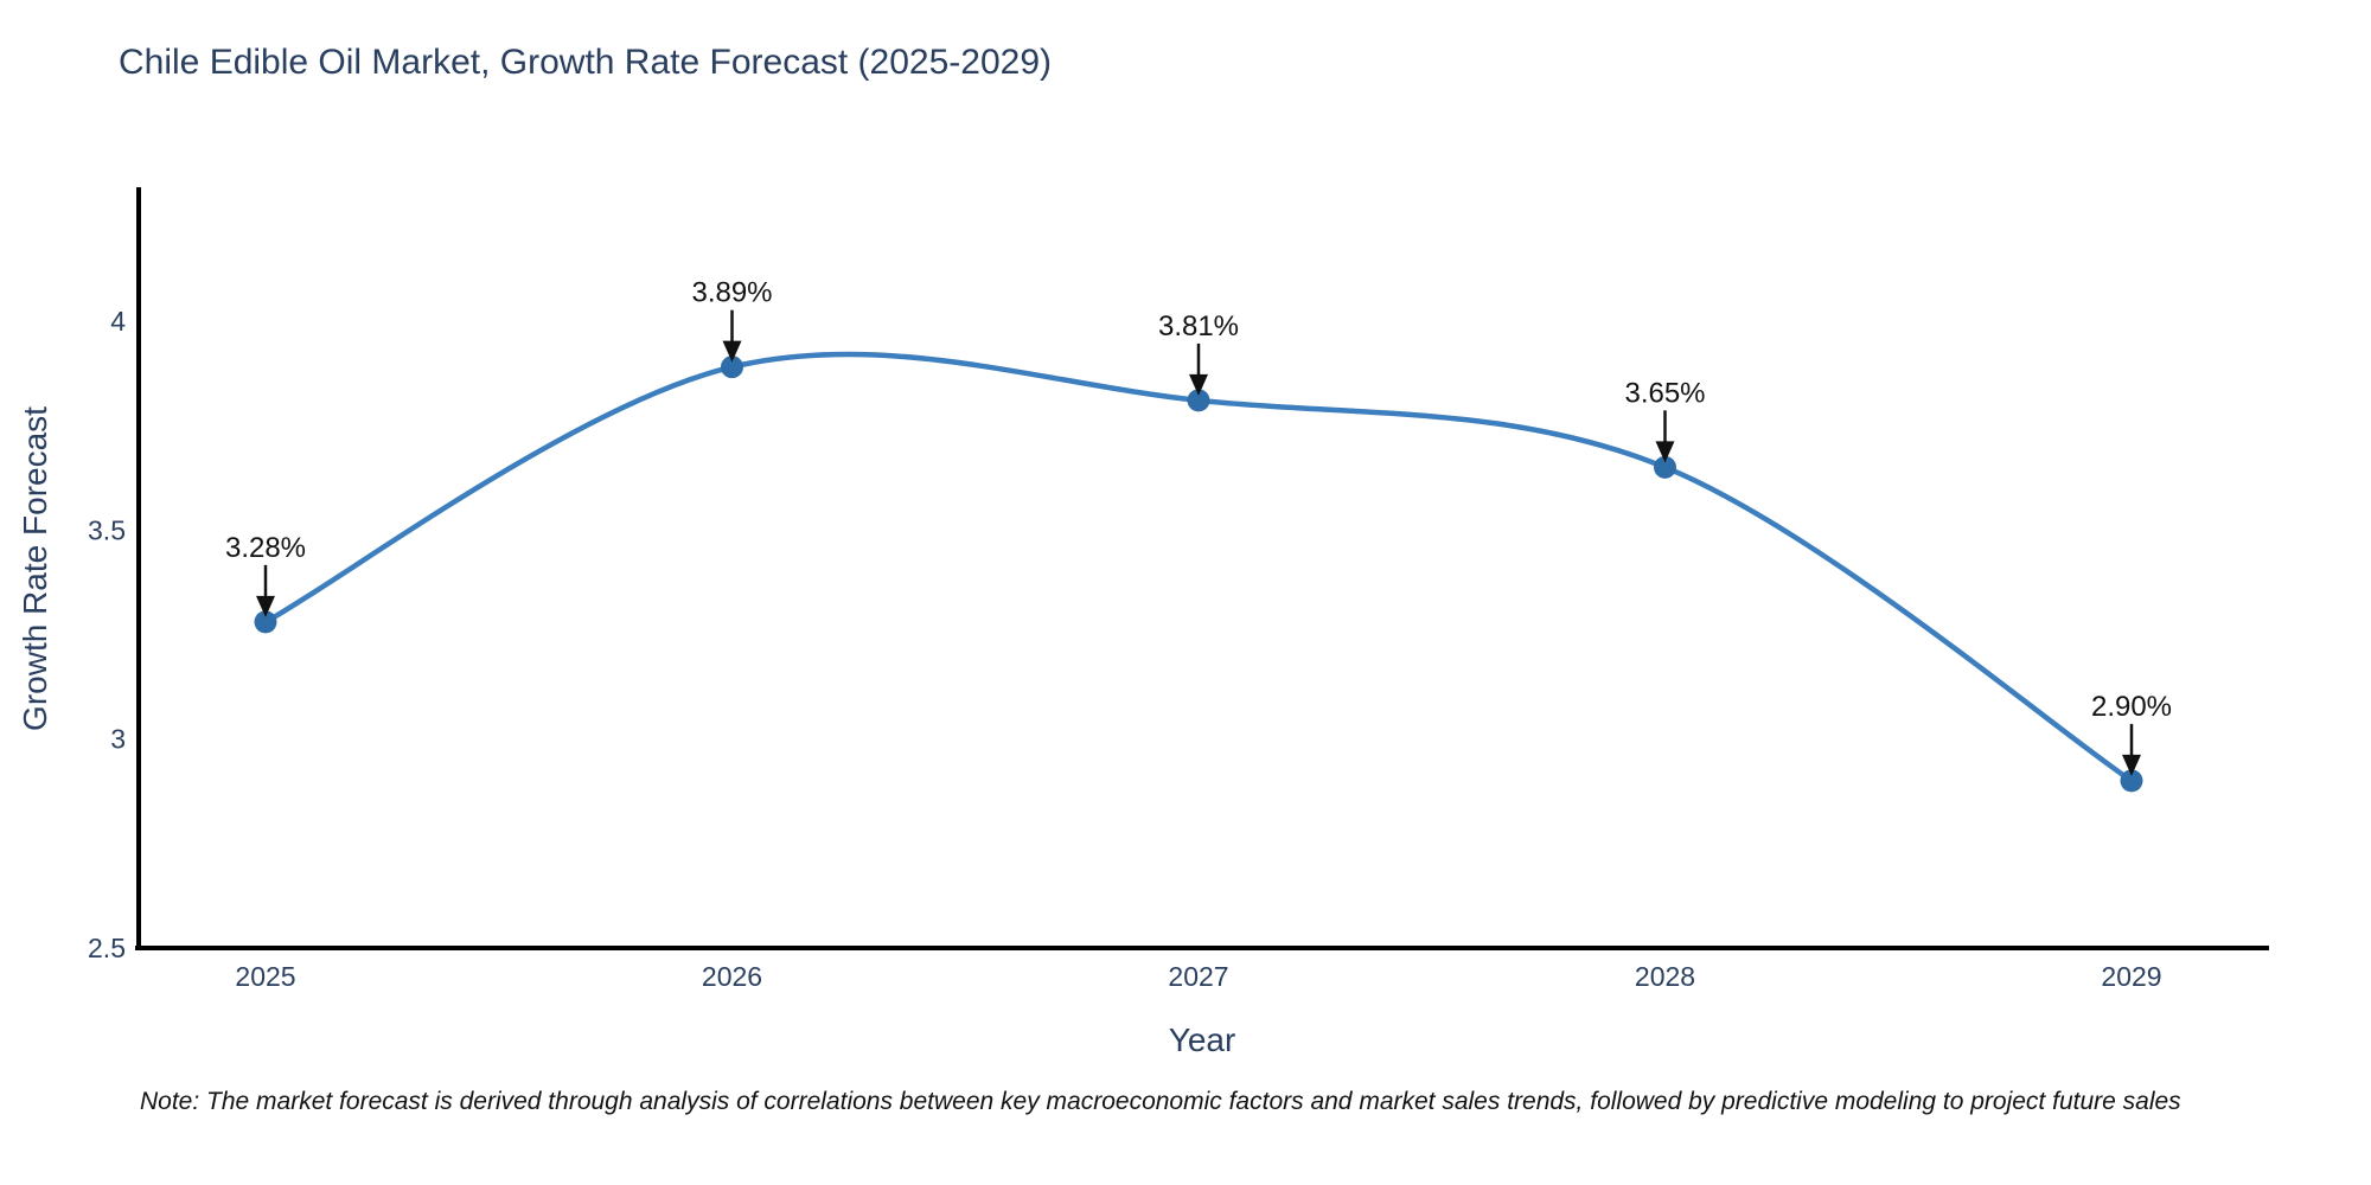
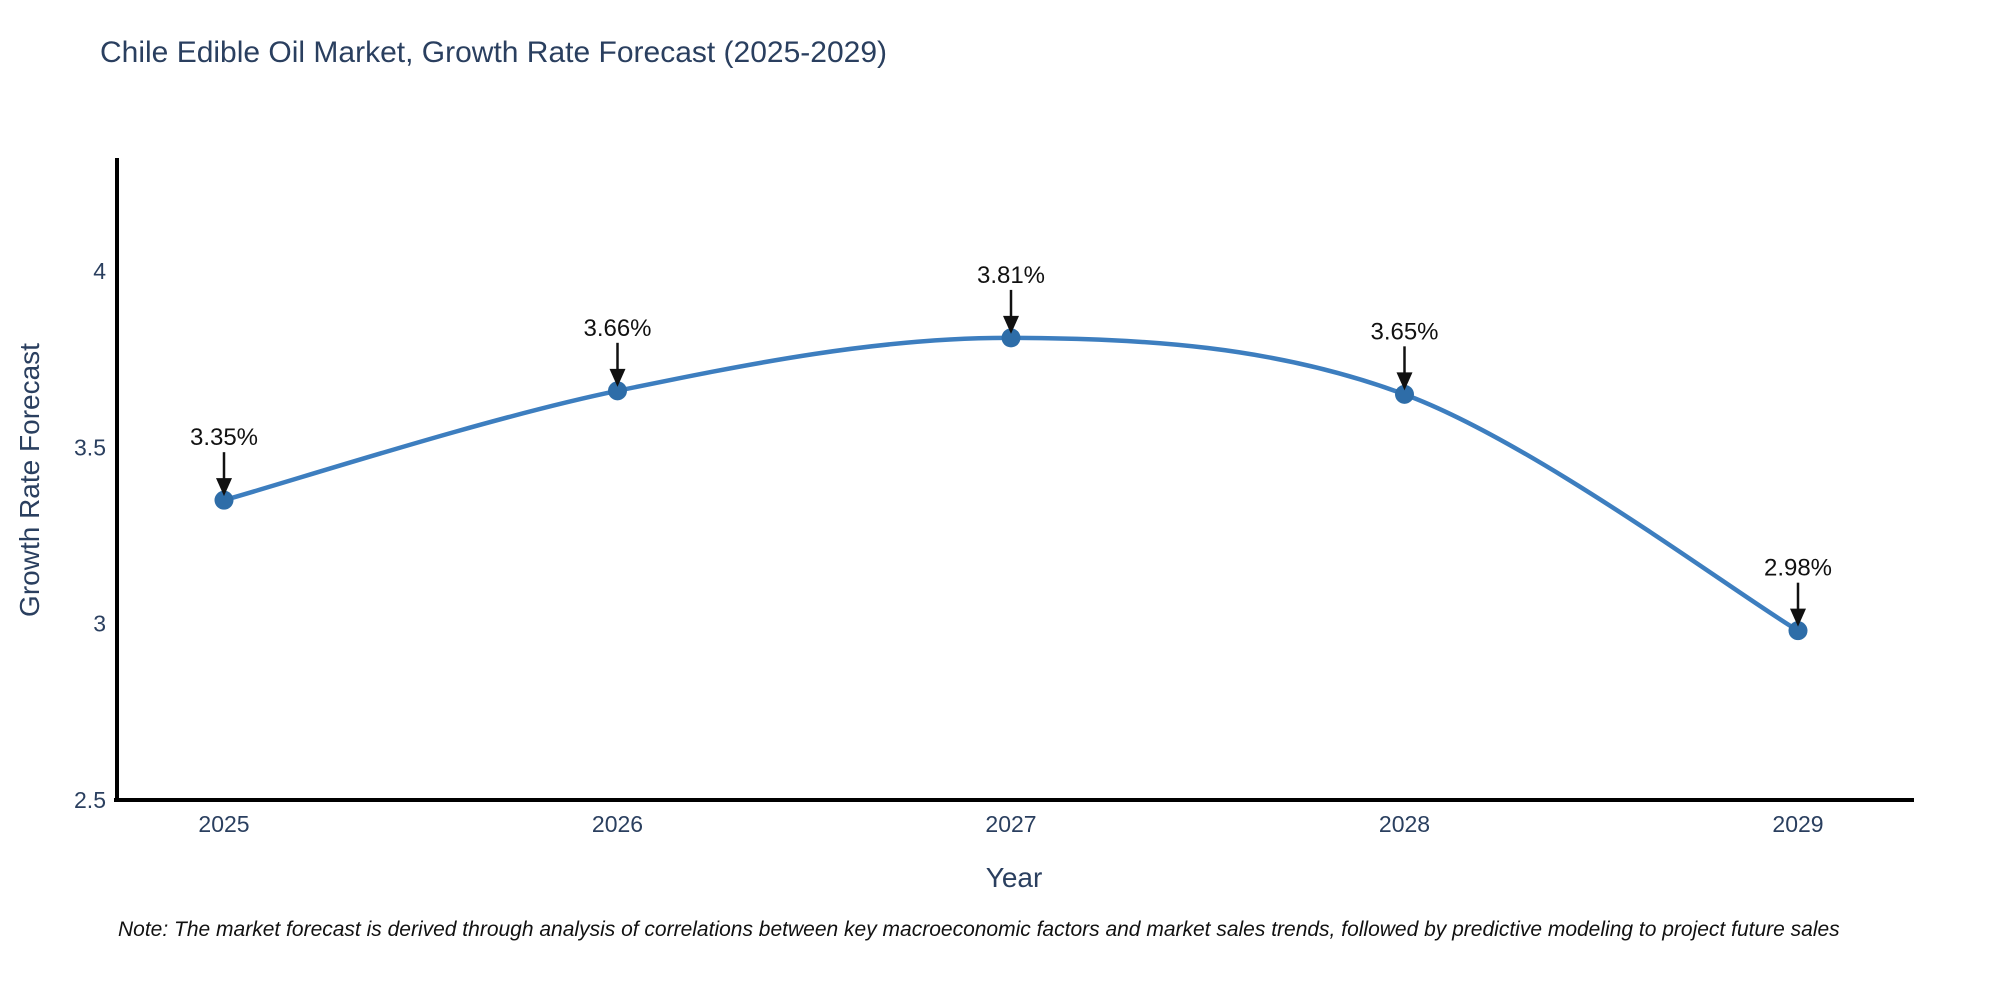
2025: 3.28% -> 3.35%
2026: 3.89% -> 3.66%
2029: 2.90% -> 2.98%
